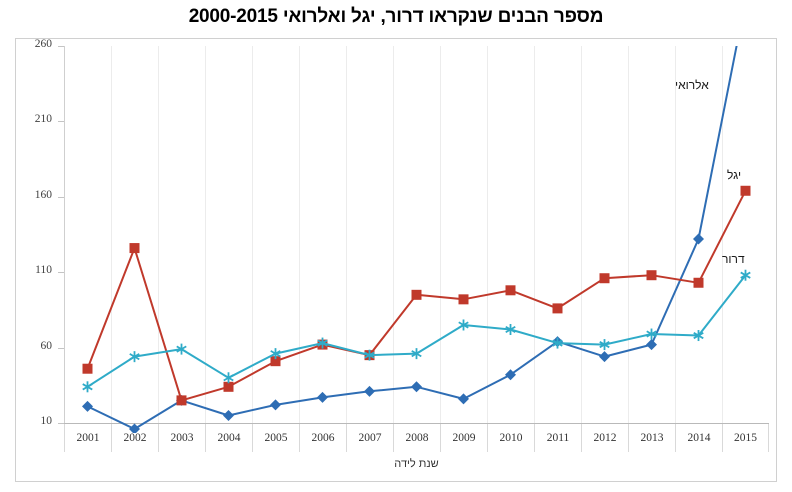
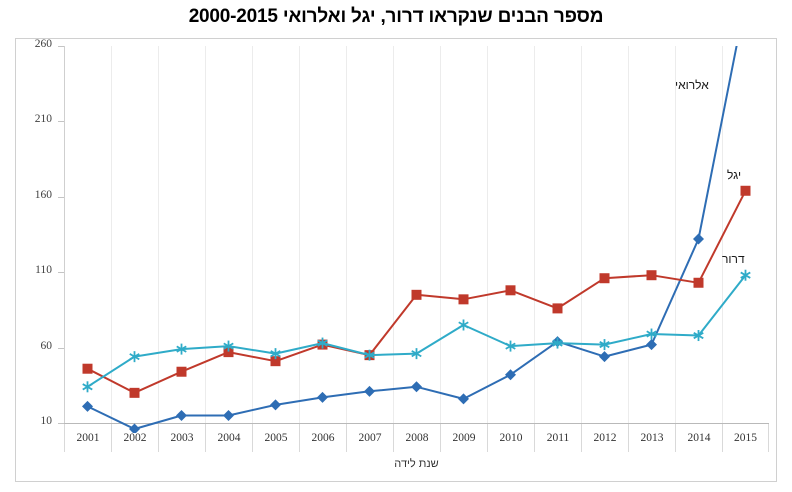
יגל/2002: 126 -> 30
אלרואי/2003: 25 -> 15
יגל/2003: 25 -> 44
יגל/2004: 34 -> 57
דרור/2004: 40 -> 61
דרור/2010: 72 -> 61
